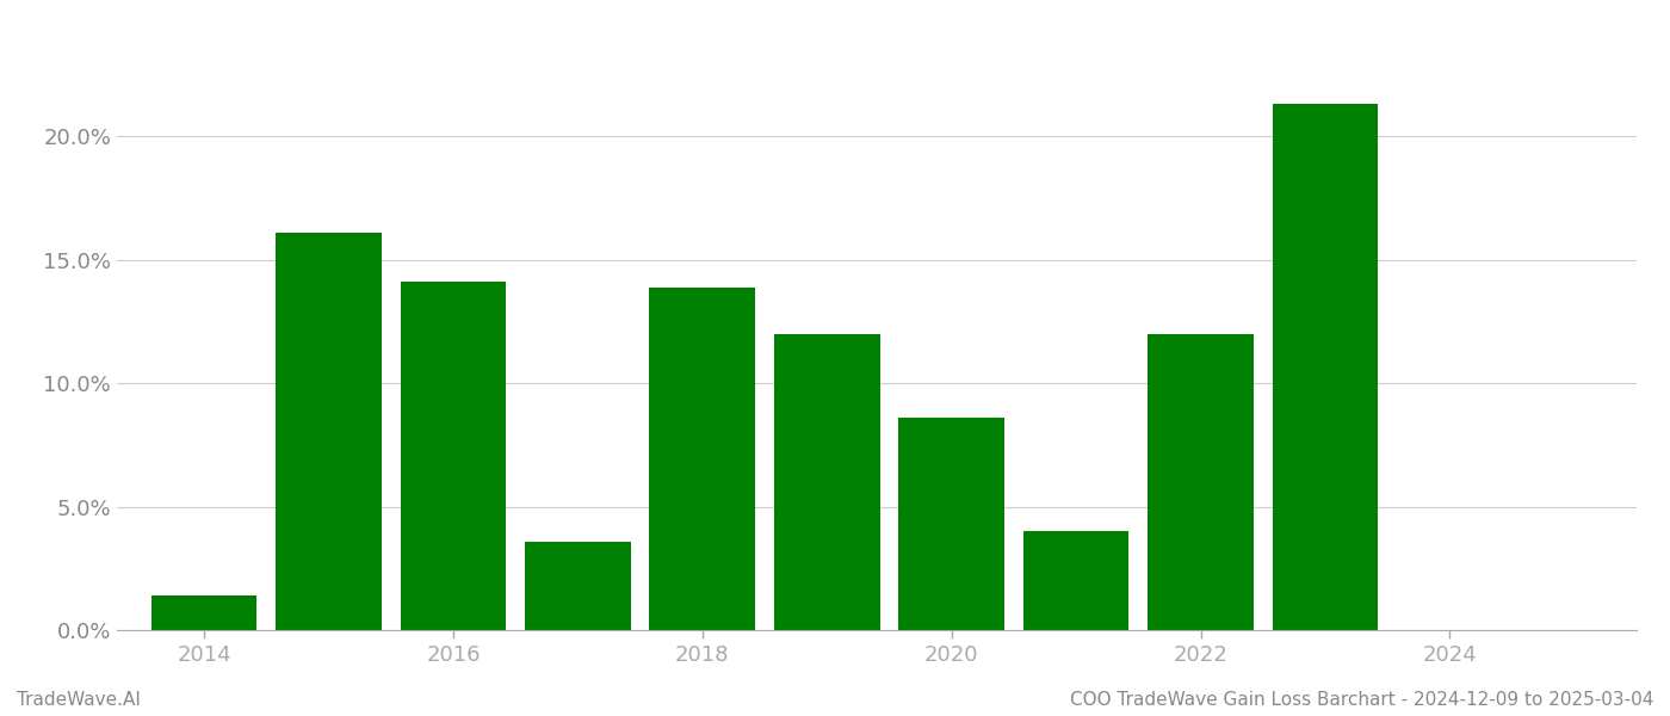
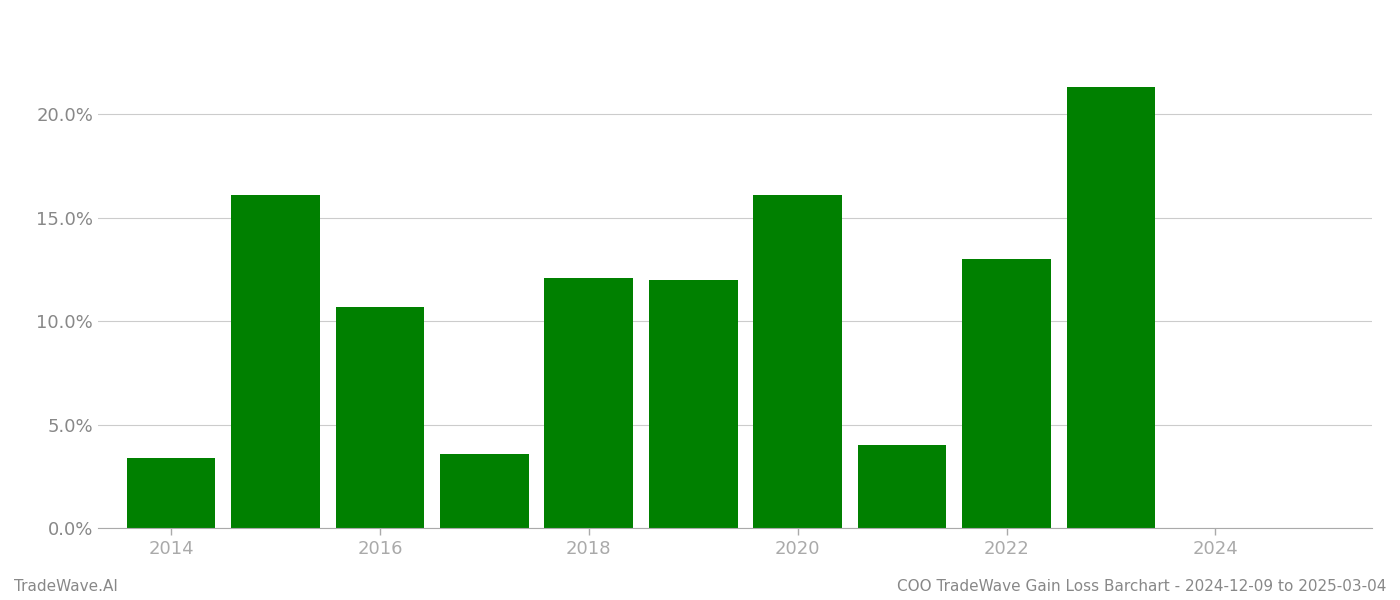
2014: 1.4% -> 3.4%
2016: 14.1% -> 10.7%
2018: 13.9% -> 12.1%
2020: 8.6% -> 16.1%
2022: 12.0% -> 13.0%
